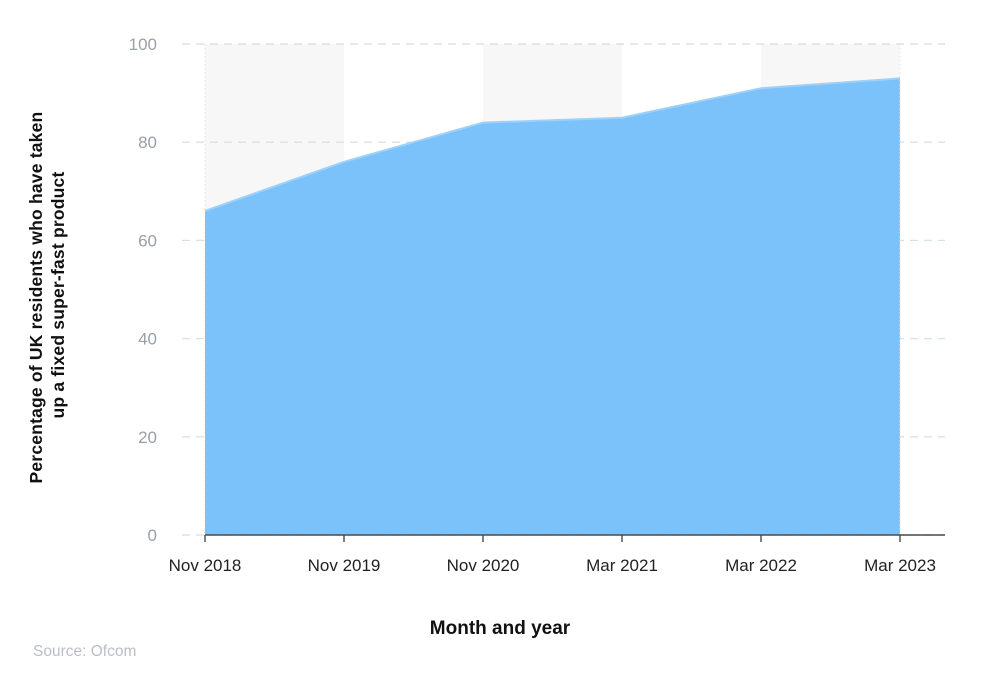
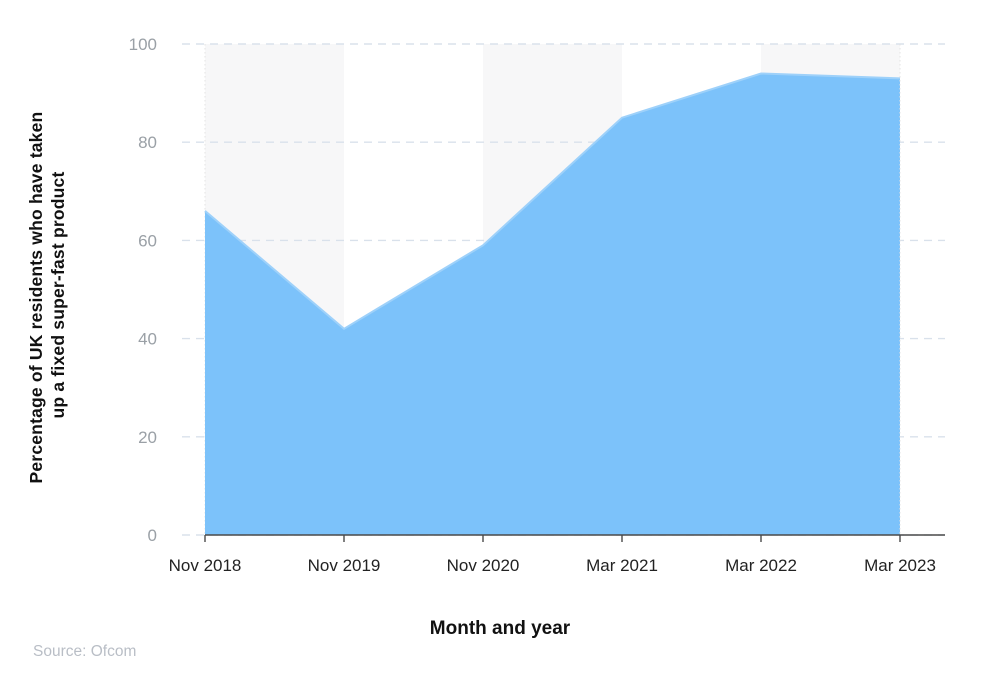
Nov 2019: 76 -> 42
Nov 2020: 84 -> 59
Mar 2022: 91 -> 94
